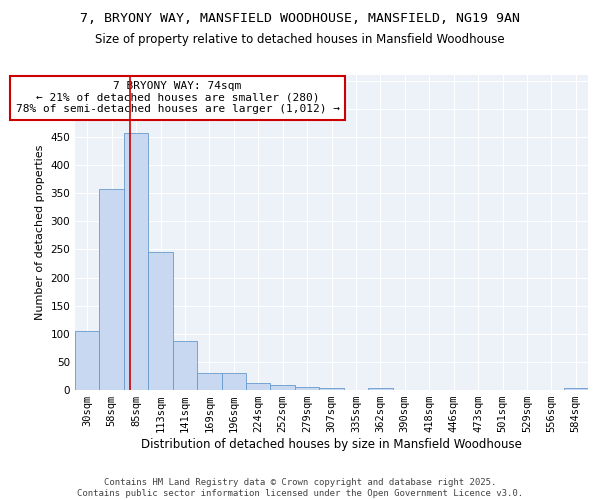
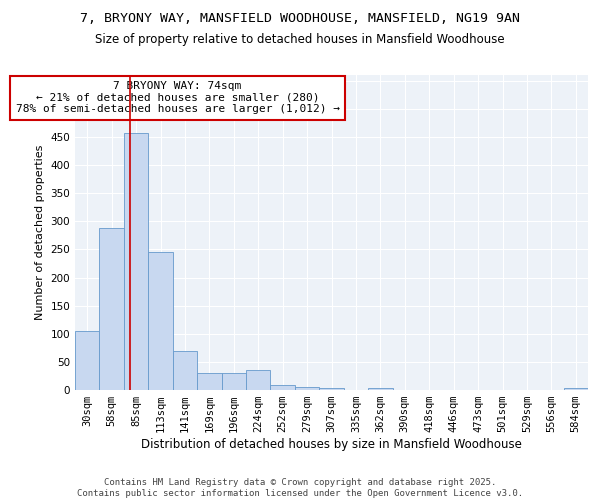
58sqm: 357 -> 288
141sqm: 88 -> 70
224sqm: 12 -> 36
